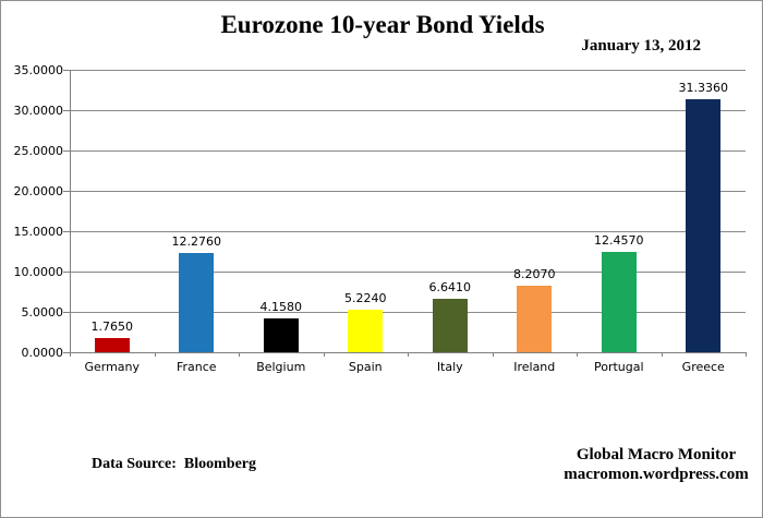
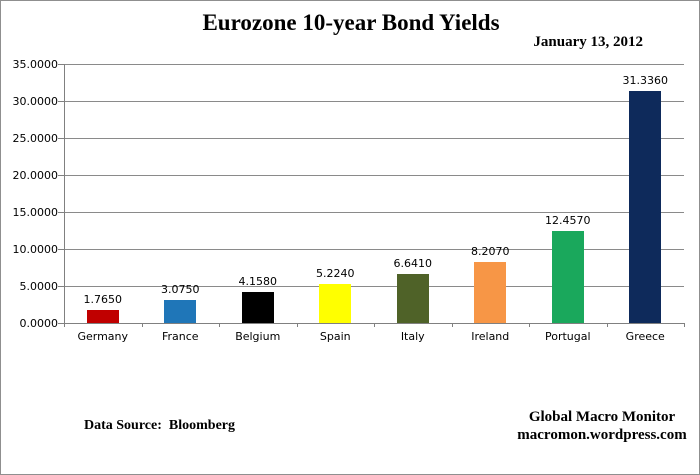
France: 12.2760 -> 3.0750
